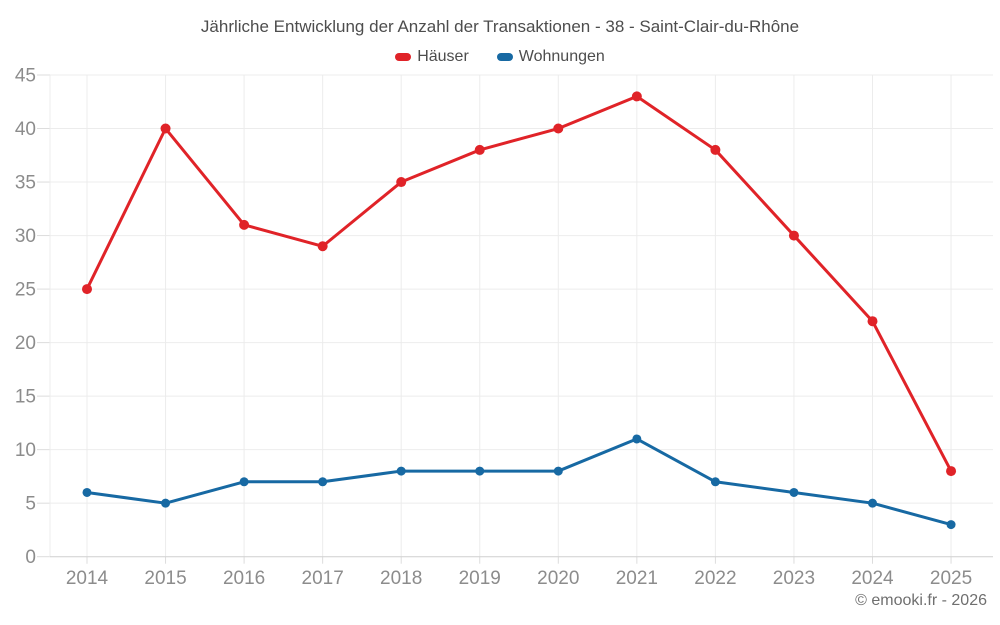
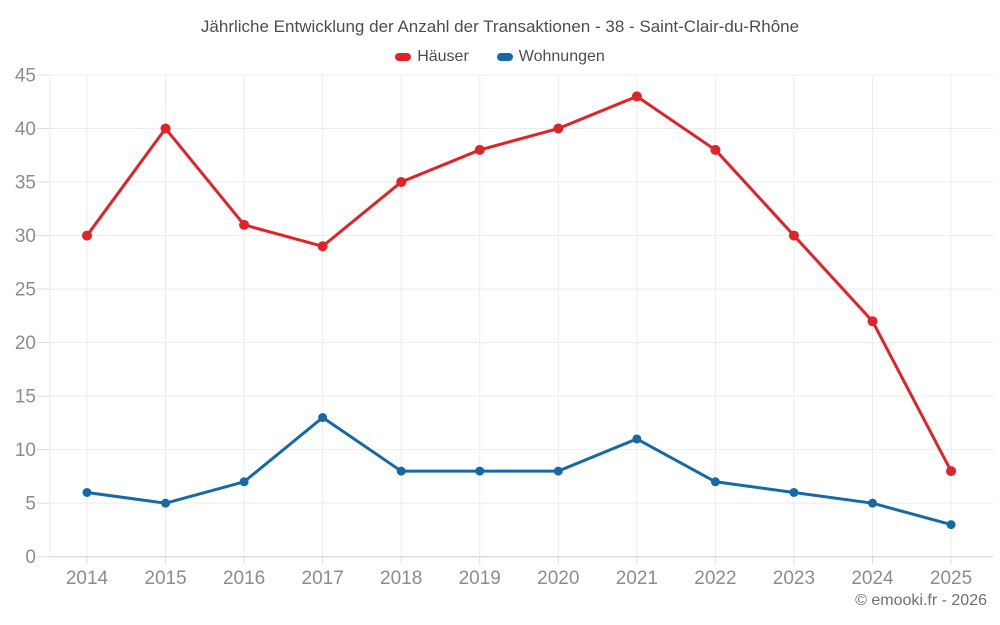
Häuser/2014: 25 -> 30
Wohnungen/2017: 7 -> 13
